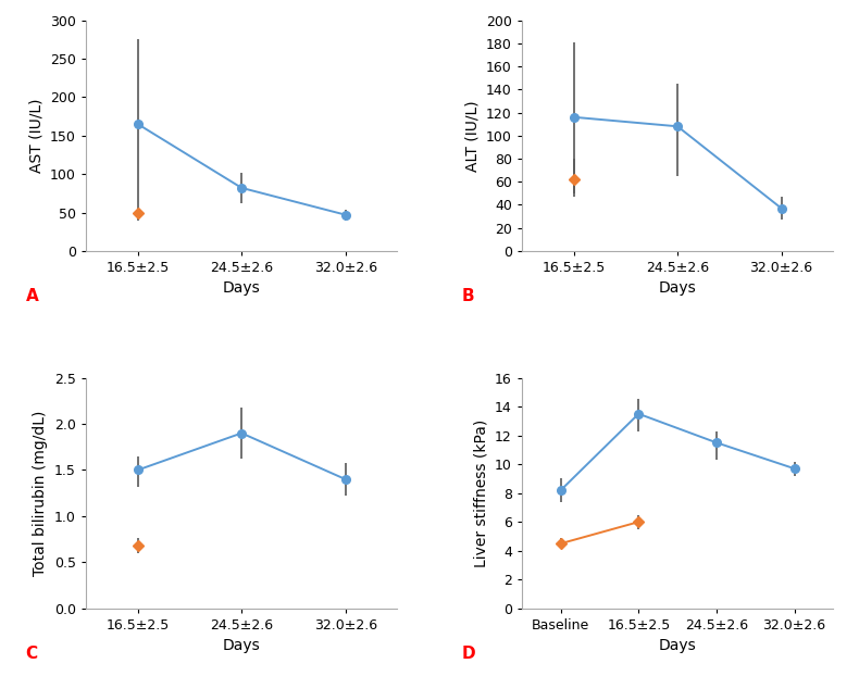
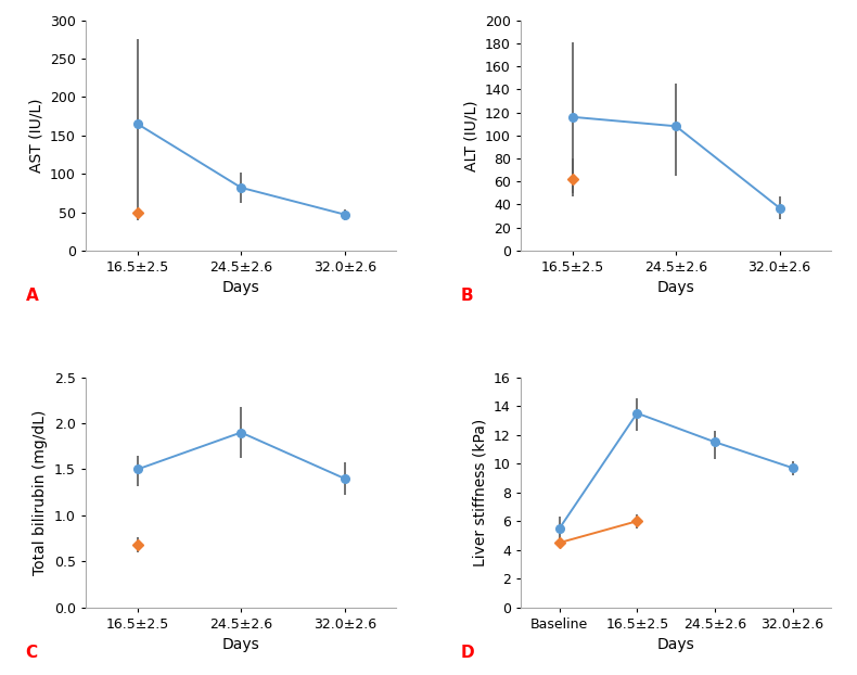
Baseline: 8.2 -> 5.5
